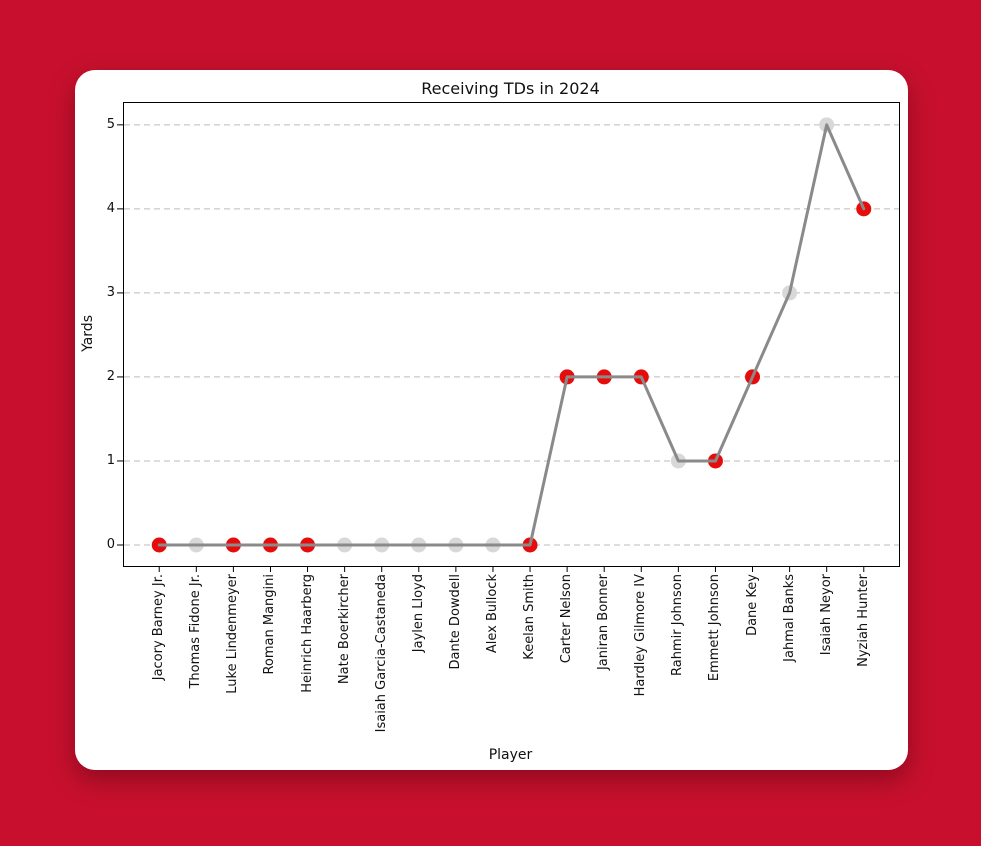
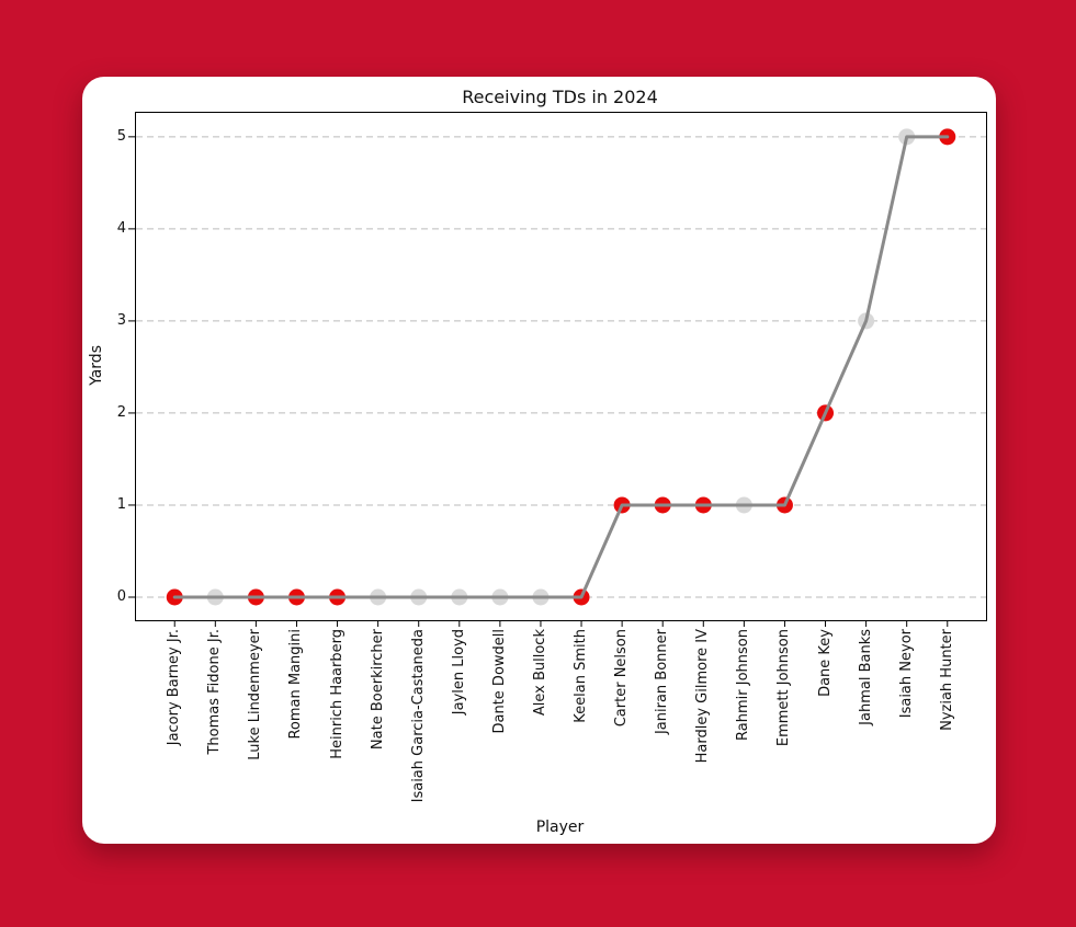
Carter Nelson: 2 -> 1
Janiran Bonner: 2 -> 1
Hardley Gilmore IV: 2 -> 1
Nyziah Hunter: 4 -> 5
